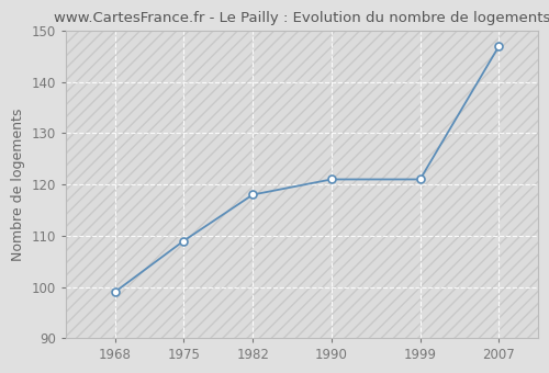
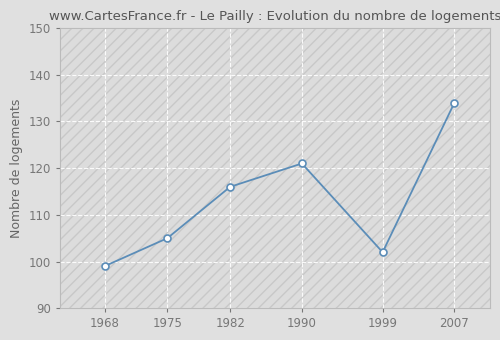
1975: 109 -> 105
1982: 118 -> 116
1999: 121 -> 102
2007: 147 -> 134
